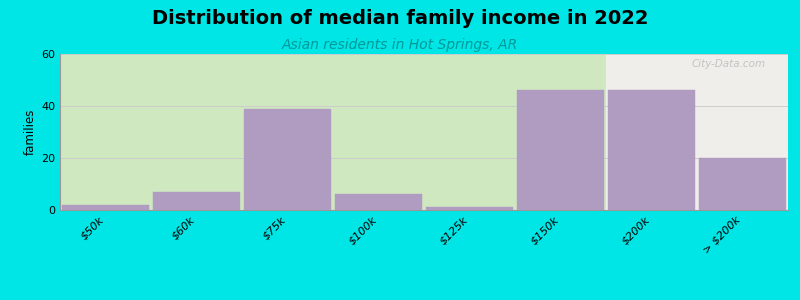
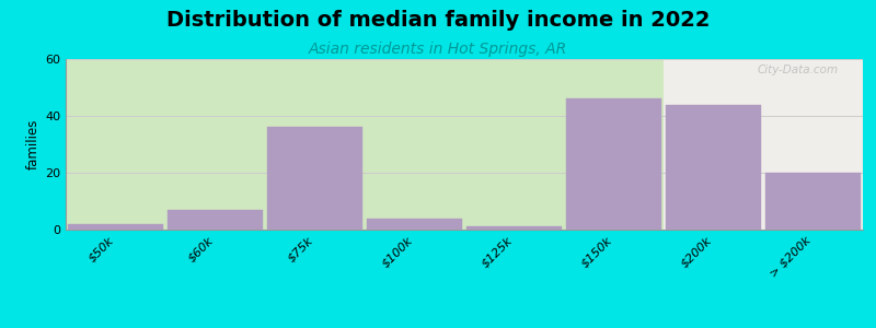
$75k: 39 -> 36
$100k: 6 -> 4
$200k: 46 -> 44
